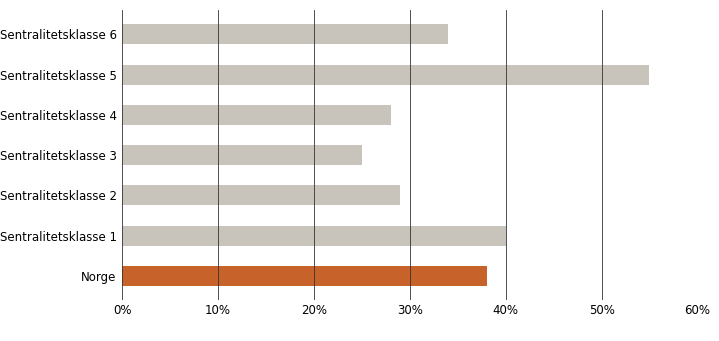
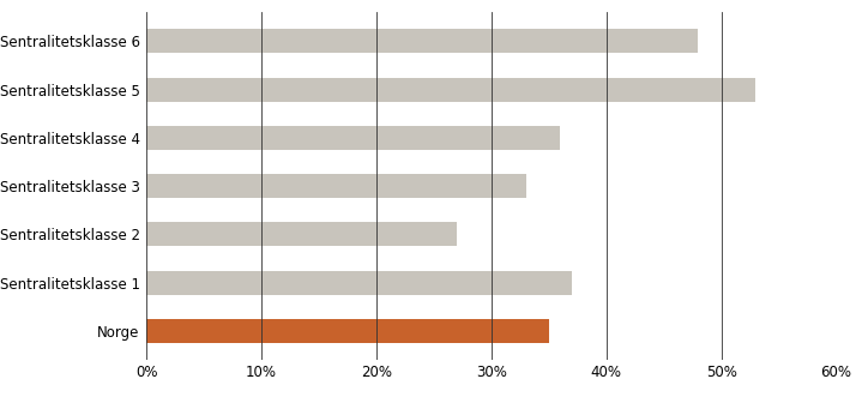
Sentralitetsklasse 6: 34% -> 48%
Sentralitetsklasse 5: 55% -> 53%
Sentralitetsklasse 4: 28% -> 36%
Sentralitetsklasse 3: 25% -> 33%
Sentralitetsklasse 2: 29% -> 27%
Sentralitetsklasse 1: 40% -> 37%
Norge: 38% -> 35%
